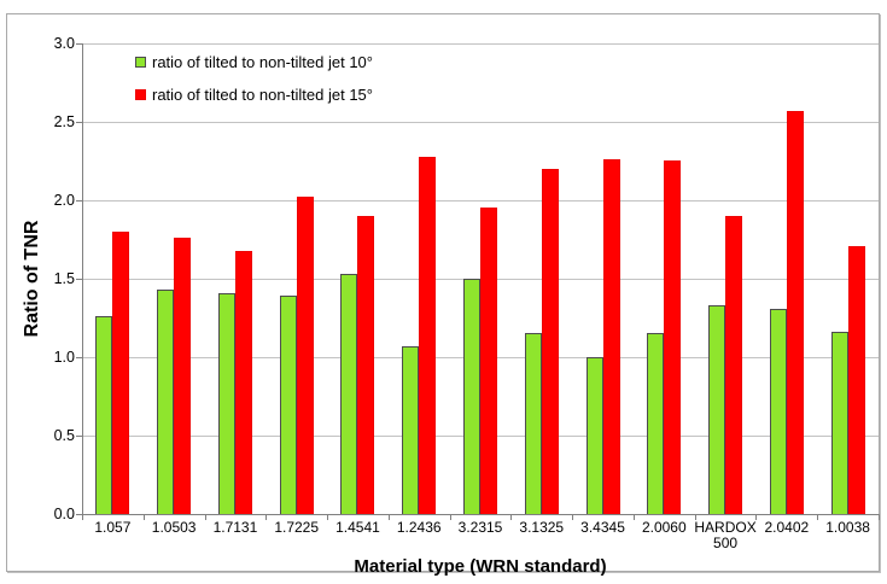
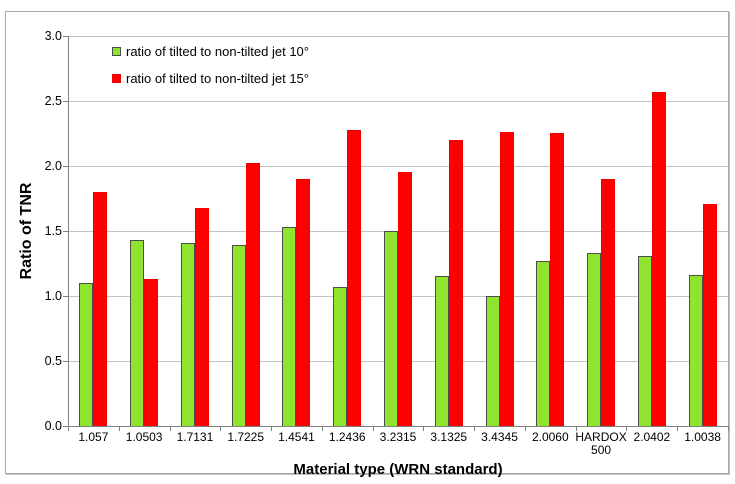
ratio of tilted to non-tilted jet 10°/1.057: 1.26 -> 1.10
ratio of tilted to non-tilted jet 15°/1.0503: 1.76 -> 1.13
ratio of tilted to non-tilted jet 10°/2.0060: 1.15 -> 1.27
